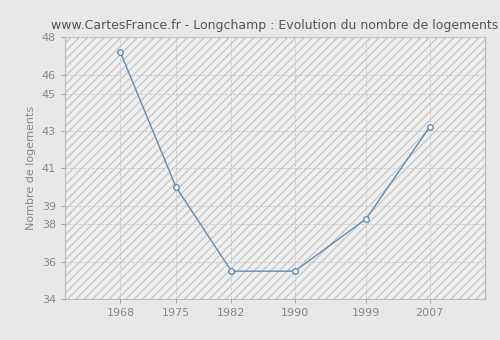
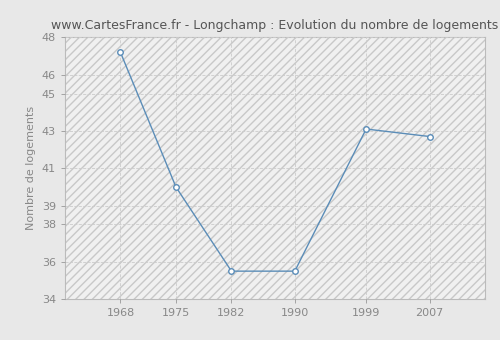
1999: 38.3 -> 43.1
2007: 43.2 -> 42.7
